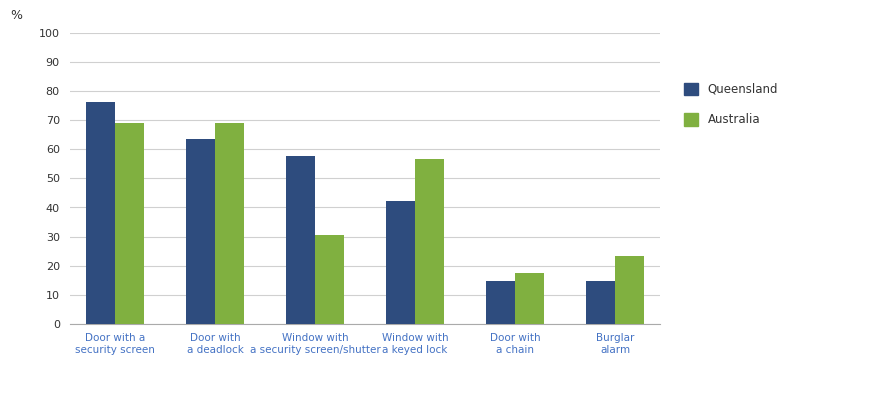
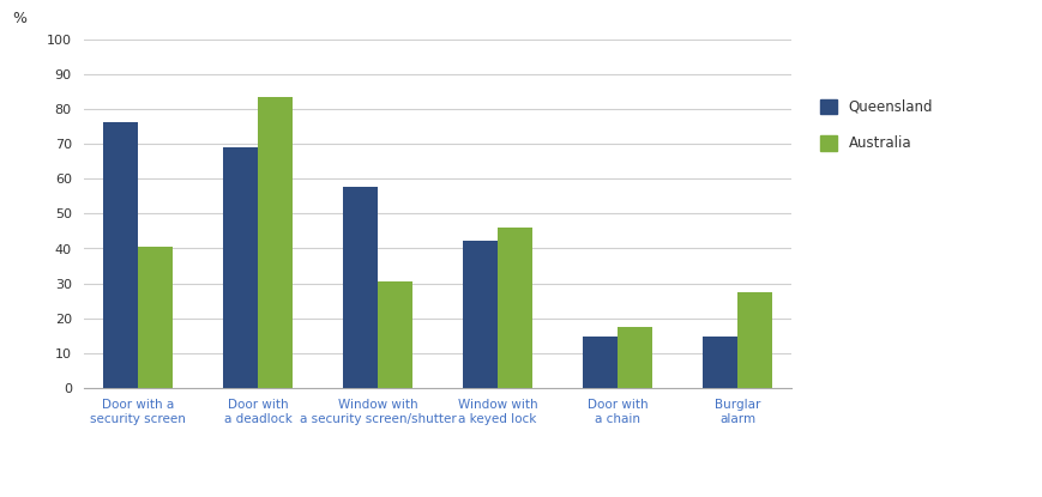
Australia/Door with a security screen: 69.0 -> 40.5
Queensland/Door with a deadlock: 63.5 -> 69.0
Australia/Door with a deadlock: 69.2 -> 83.5
Australia/Window with a keyed lock: 56.7 -> 46.0
Australia/Burglar alarm: 23.2 -> 27.5
